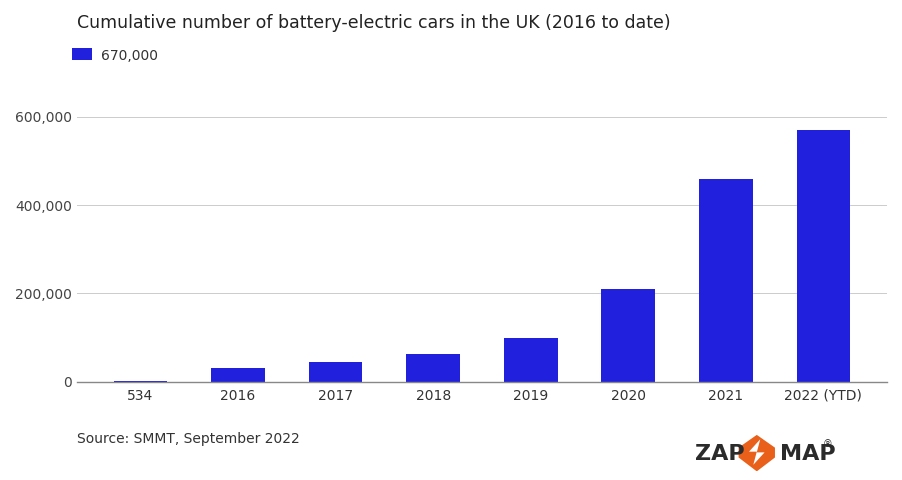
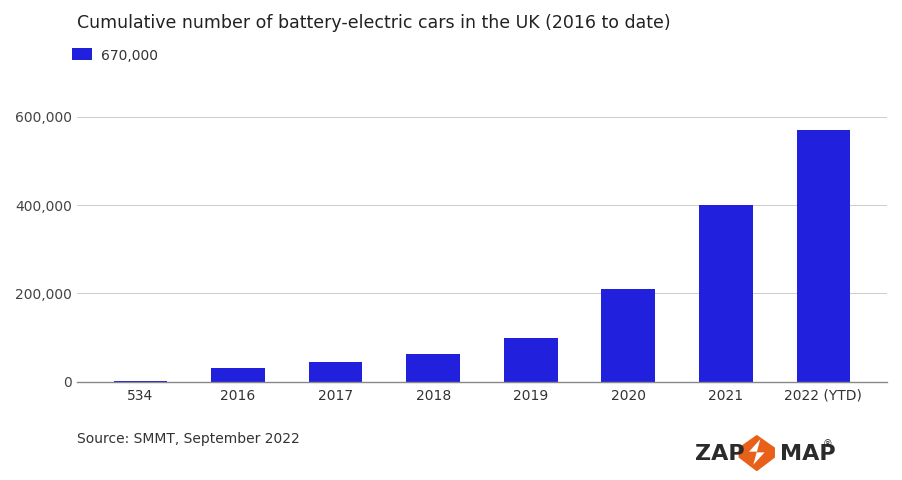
2021: 460,000 -> 400,000
